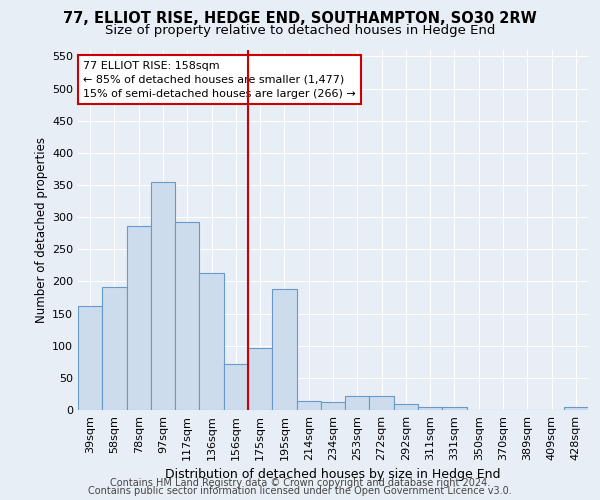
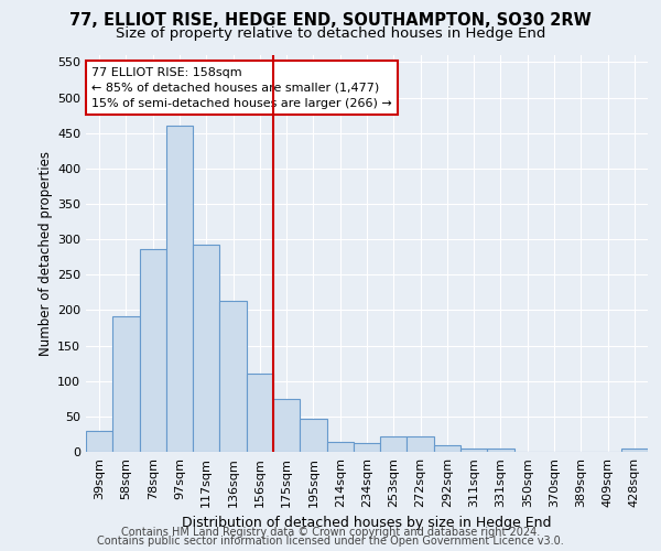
39sqm: 162 -> 30
97sqm: 354 -> 460
156sqm: 72 -> 110
175sqm: 96 -> 75
195sqm: 188 -> 46
